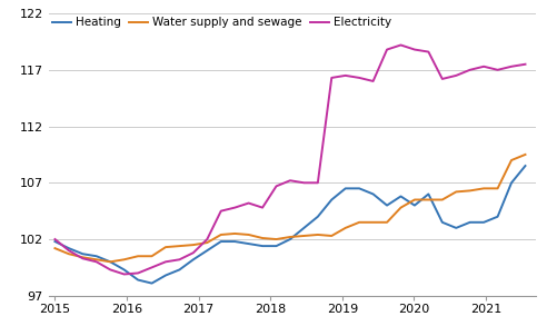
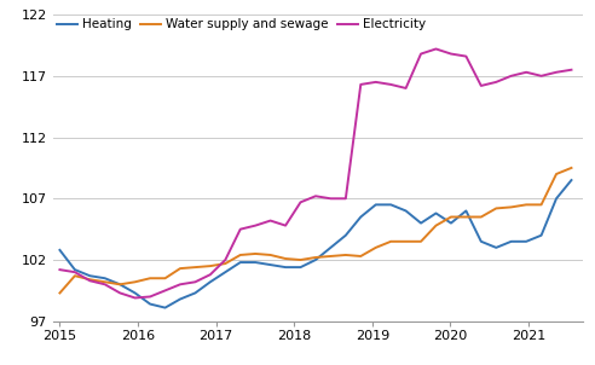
Heating/2015: 101.8 -> 102.8
Water supply and sewage/2015: 101.2 -> 99.3
Electricity/2015: 102.0 -> 101.2
